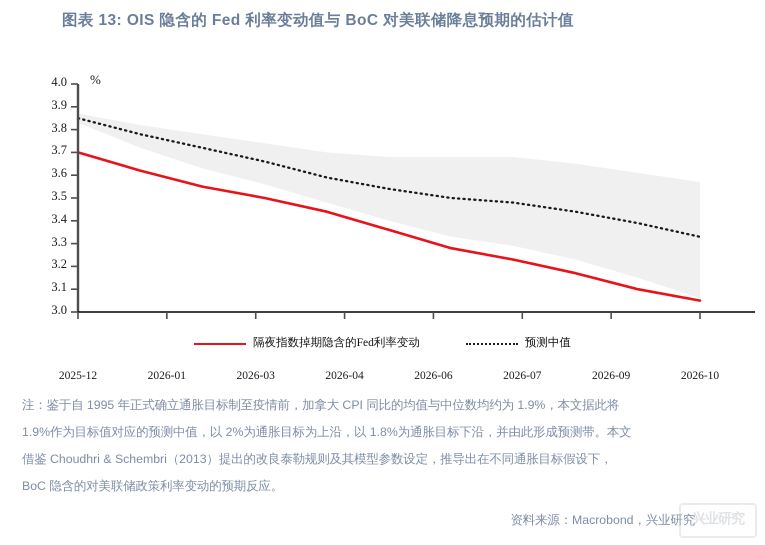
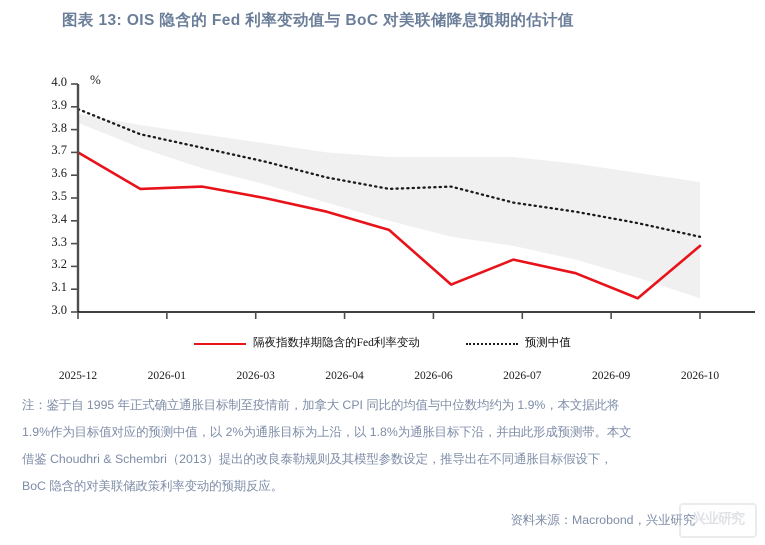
预测中值/2025-12: 3.85 -> 3.89
隔夜指数掉期隐含的Fed利率变动/2026-01: 3.62 -> 3.54
隔夜指数掉期隐含的Fed利率变动/2026-06: 3.28 -> 3.12
预测中值/2026-06: 3.50 -> 3.55
隔夜指数掉期隐含的Fed利率变动/2026-09: 3.10 -> 3.06
隔夜指数掉期隐含的Fed利率变动/2026-10: 3.05 -> 3.29
